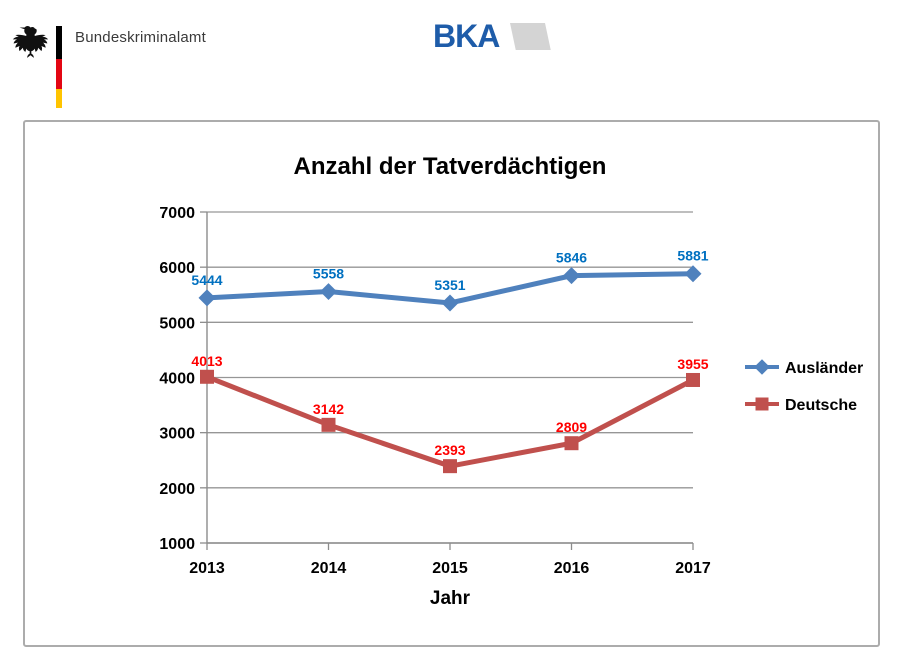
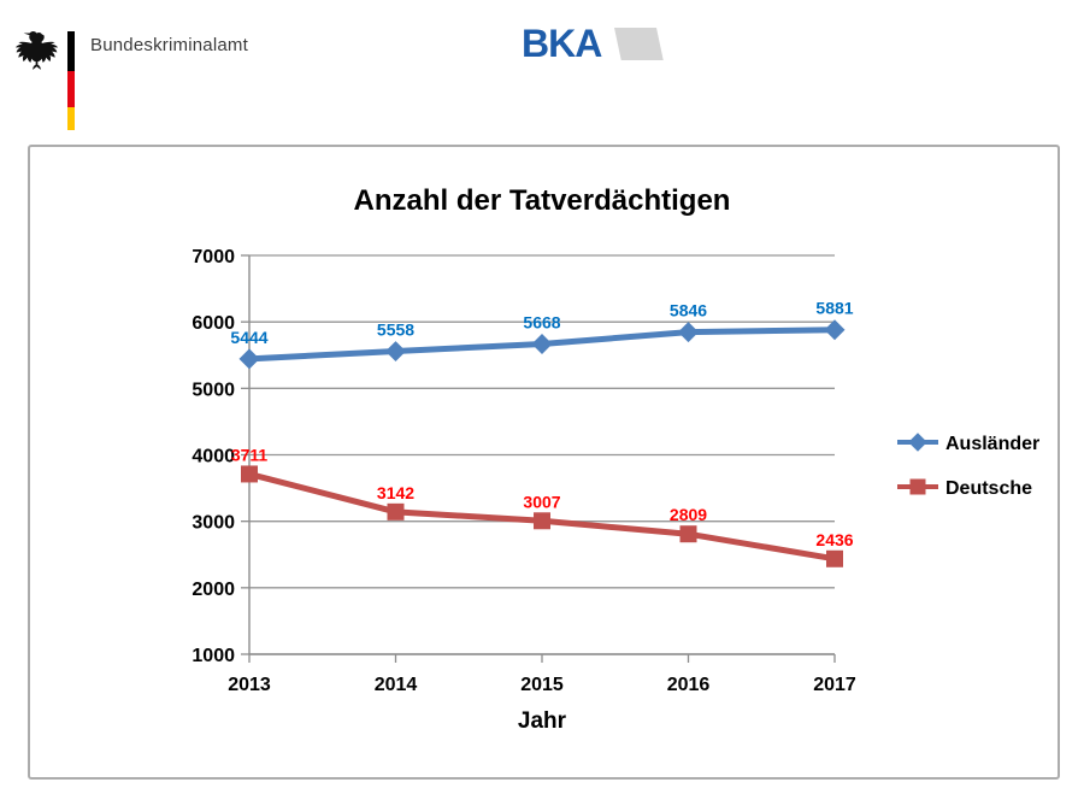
Deutsche/2013: 4013 -> 3711
Ausländer/2015: 5351 -> 5668
Deutsche/2015: 2393 -> 3007
Deutsche/2017: 3955 -> 2436
